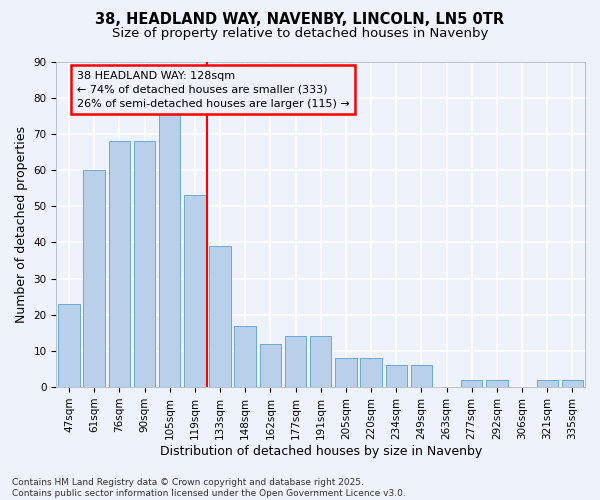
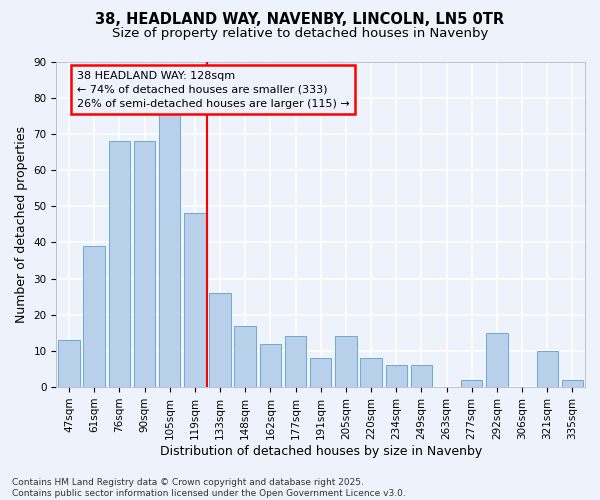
47sqm: 23 -> 13
61sqm: 60 -> 39
119sqm: 53 -> 48
133sqm: 39 -> 26
191sqm: 14 -> 8
205sqm: 8 -> 14
292sqm: 2 -> 15
321sqm: 2 -> 10
